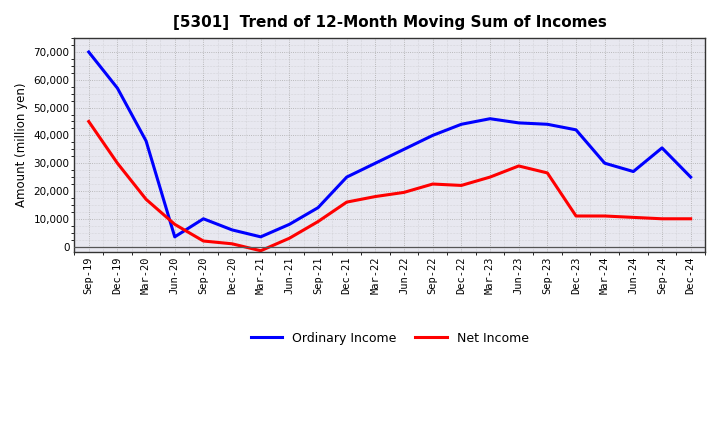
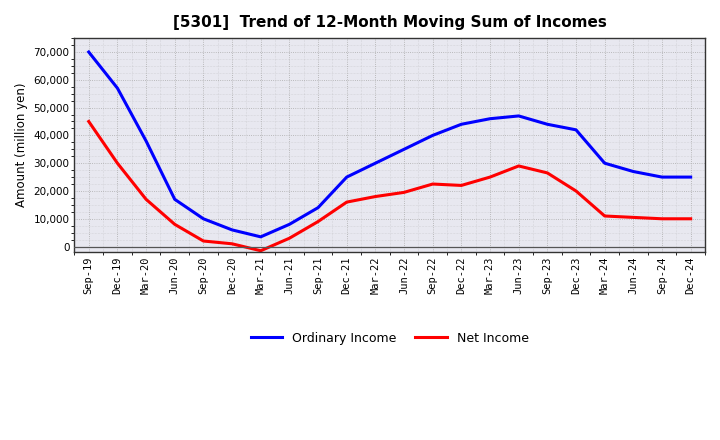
Ordinary Income/Jun-20: 3,500 -> 17,000
Ordinary Income/Jun-23: 44,500 -> 47,000
Net Income/Dec-23: 11,000 -> 20,000
Ordinary Income/Sep-24: 35,500 -> 25,000
